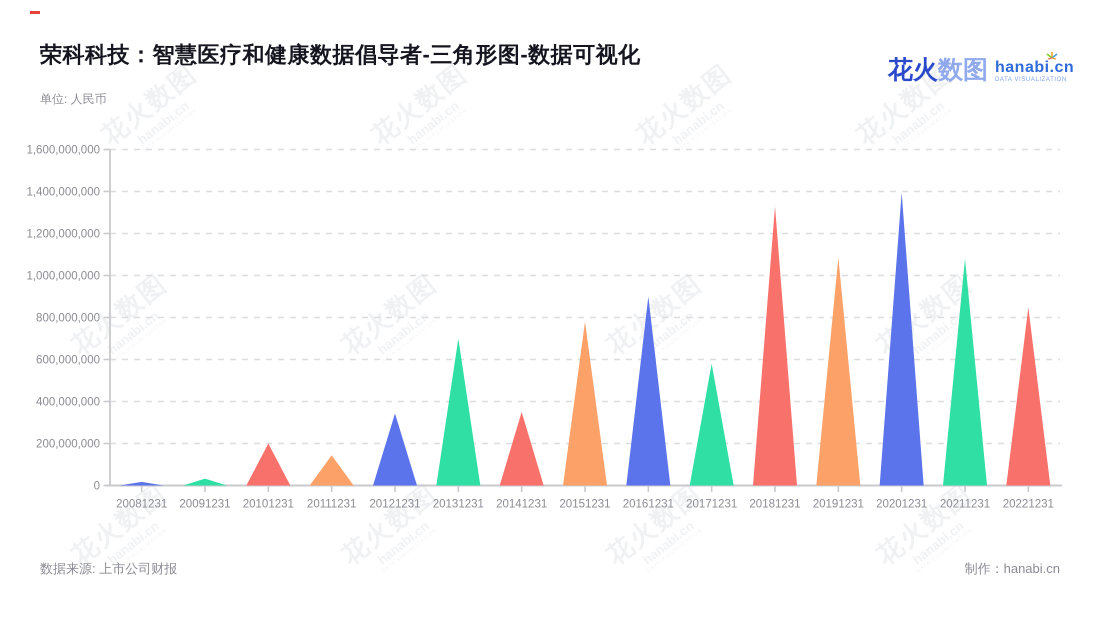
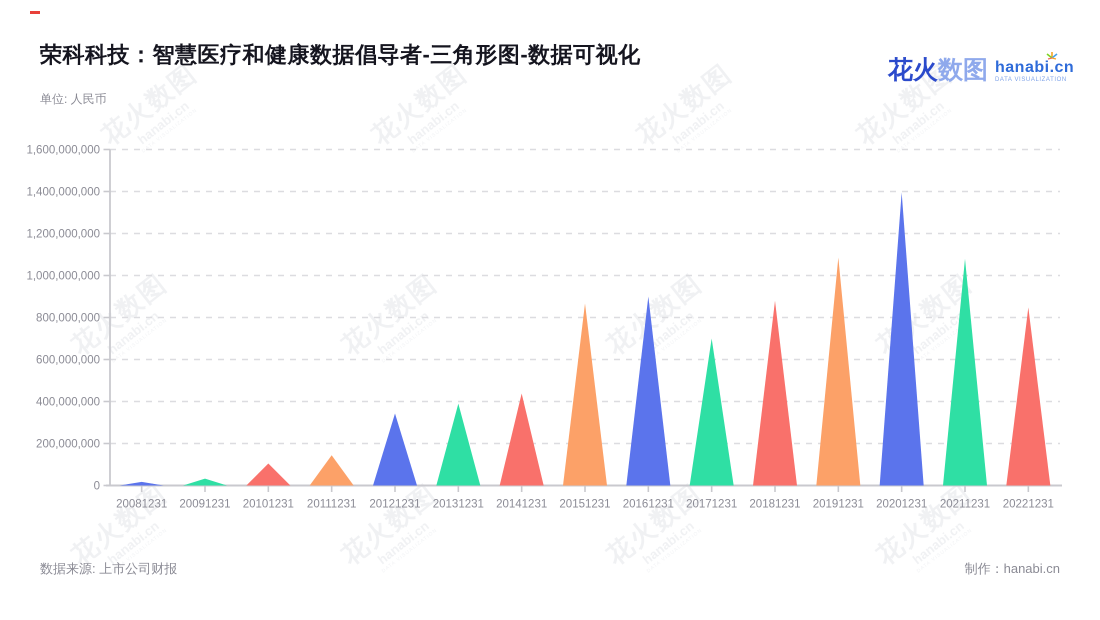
20101231: 200000000 -> 100000000
20131231: 700000000 -> 390000000
20141231: 350000000 -> 440000000
20151231: 780000000 -> 870000000
20171231: 580000000 -> 700000000
20181231: 1330000000 -> 880000000
